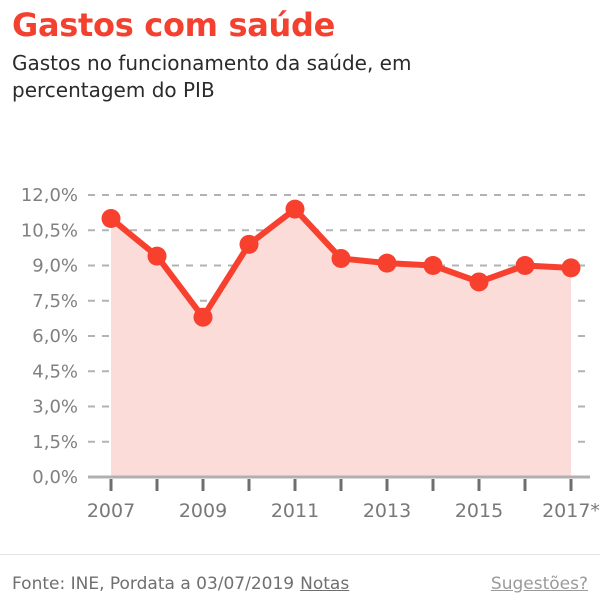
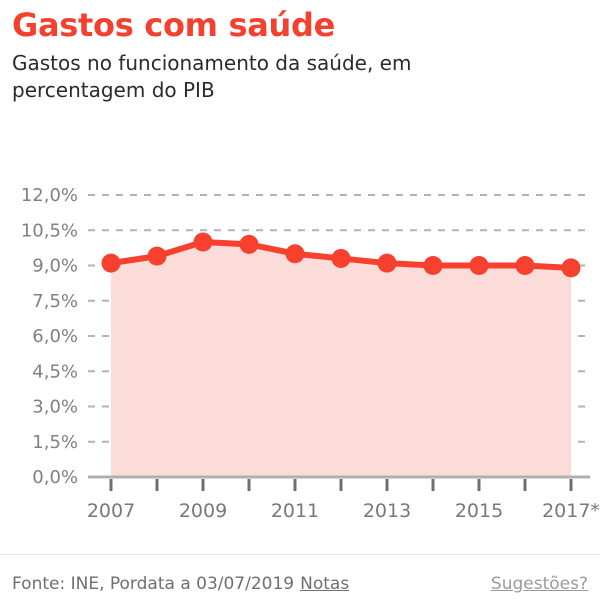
2007: 11,0% -> 9,1%
2009: 6,8% -> 10,0%
2011: 11,4% -> 9,5%
2015: 8,3% -> 9,0%
